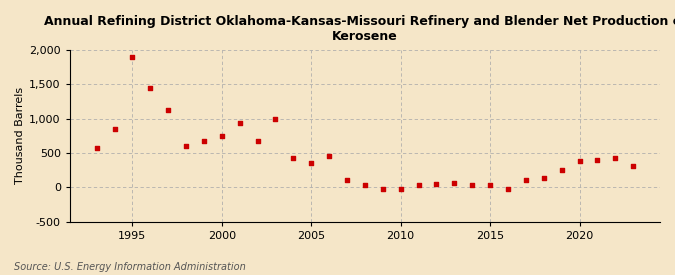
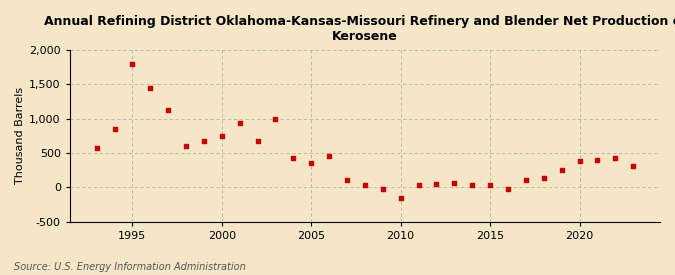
1995: 1,900 -> 1,800
2010: -20 -> -160
